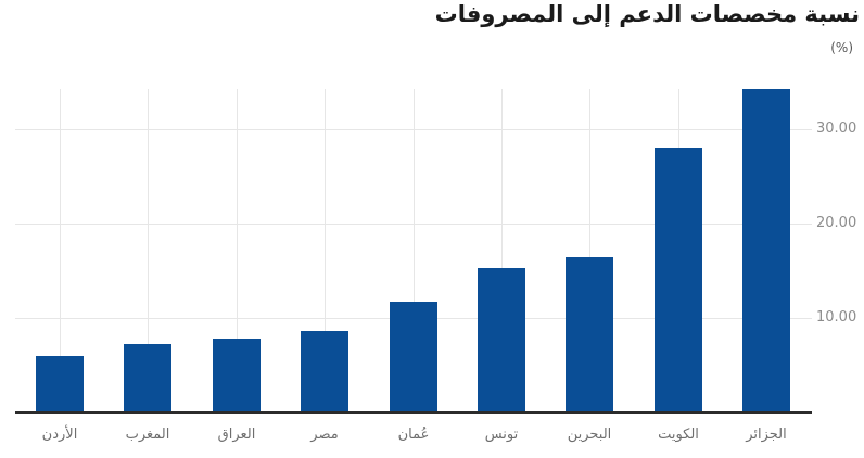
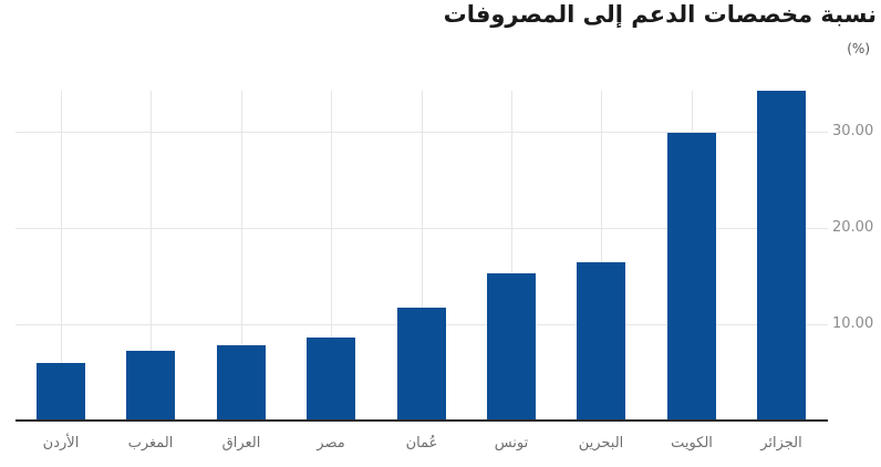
الكويت: 28 -> 30
